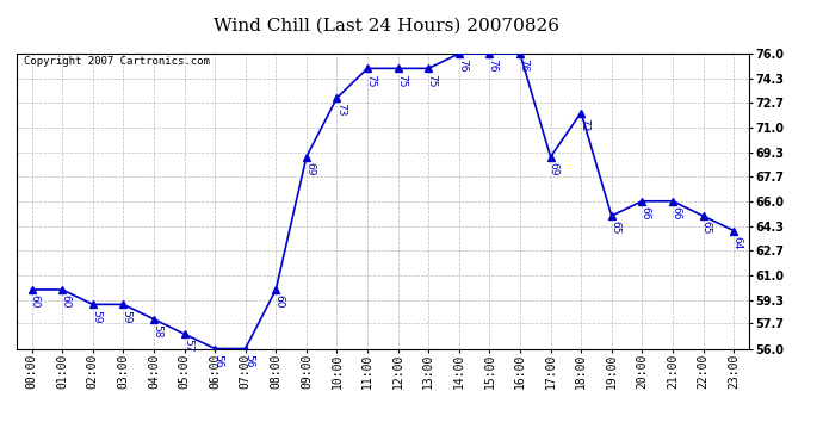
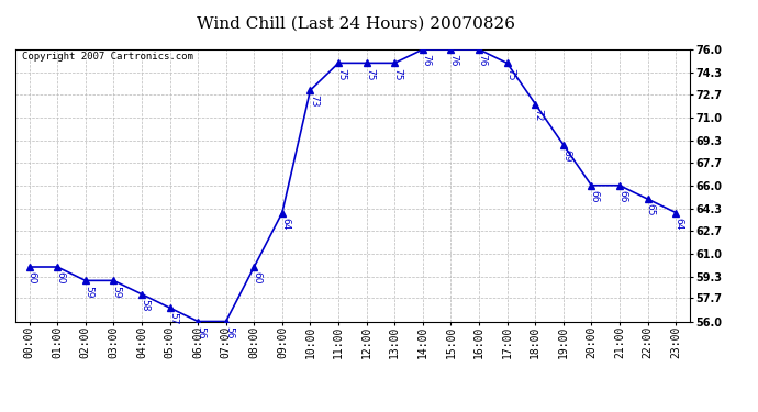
09:00: 69 -> 64
17:00: 69 -> 75
19:00: 65 -> 69
